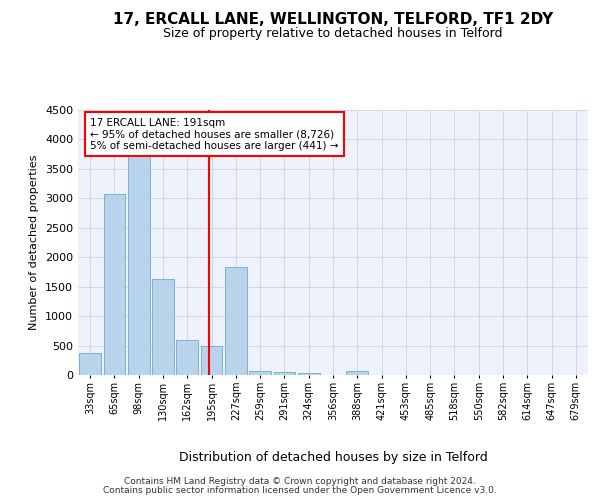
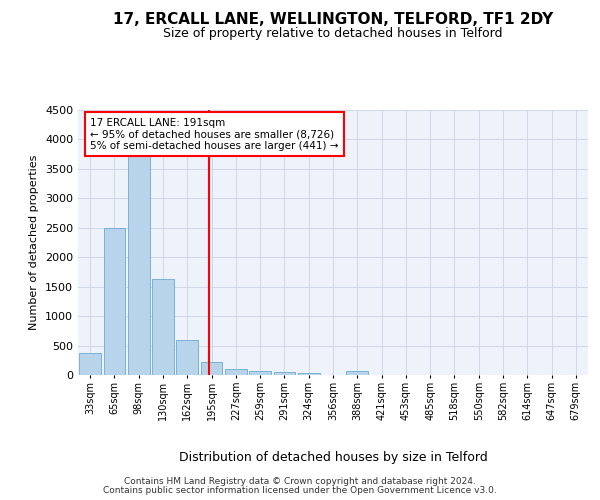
65sqm: 3080 -> 2500
195sqm: 500 -> 220
227sqm: 1840 -> 100
